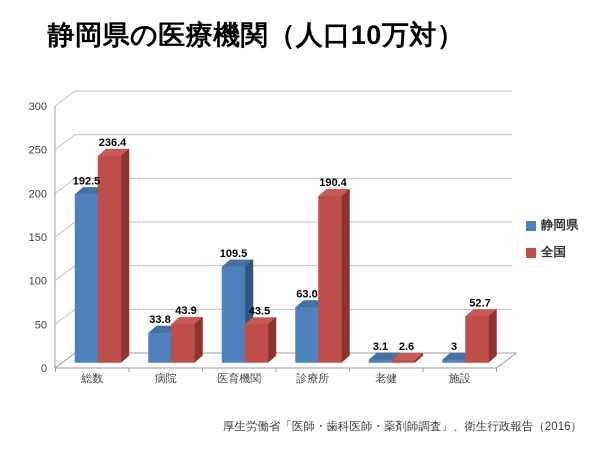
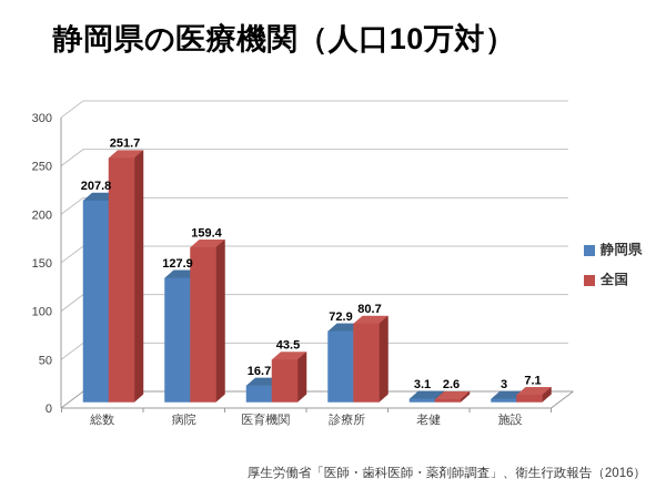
静岡県/総数: 192.5 -> 207.8
全国/総数: 236.4 -> 251.7
静岡県/病院: 33.8 -> 127.9
全国/病院: 43.9 -> 159.4
静岡県/医育機関: 109.5 -> 16.7
静岡県/診療所: 63.0 -> 72.9
全国/診療所: 190.4 -> 80.7
全国/施設: 52.7 -> 7.1
